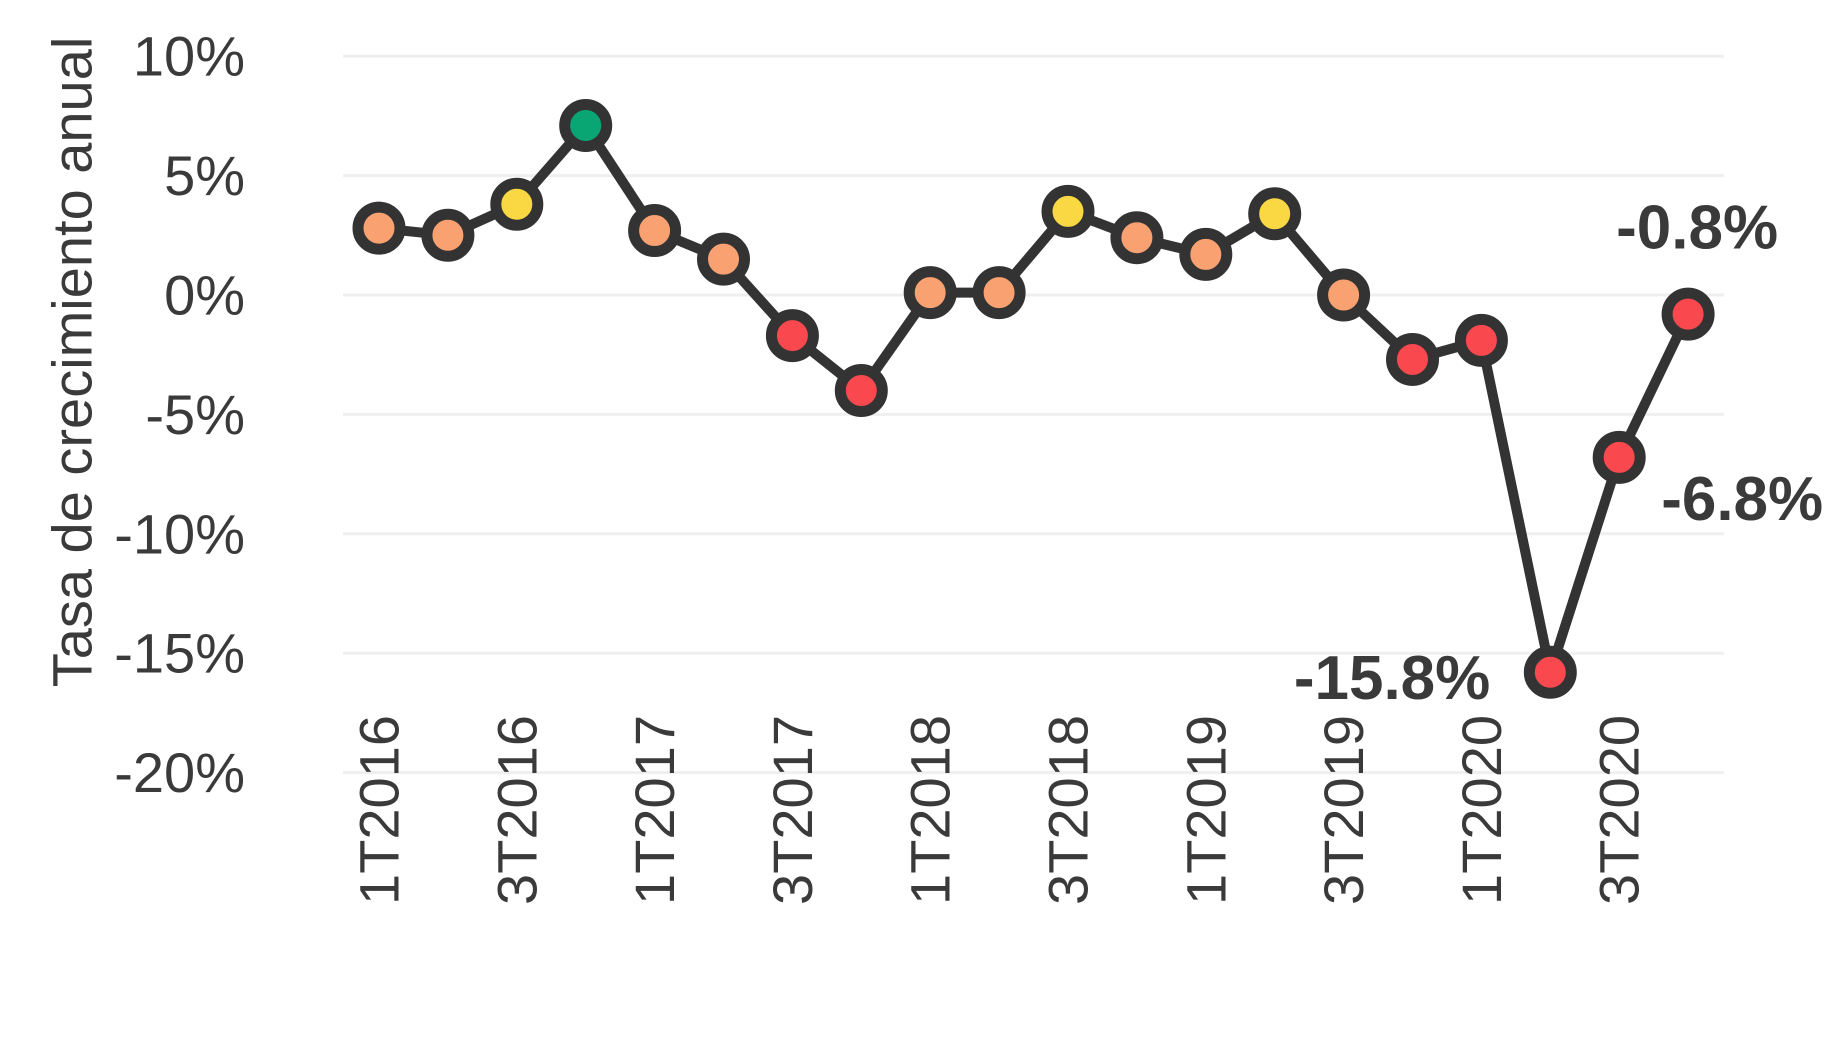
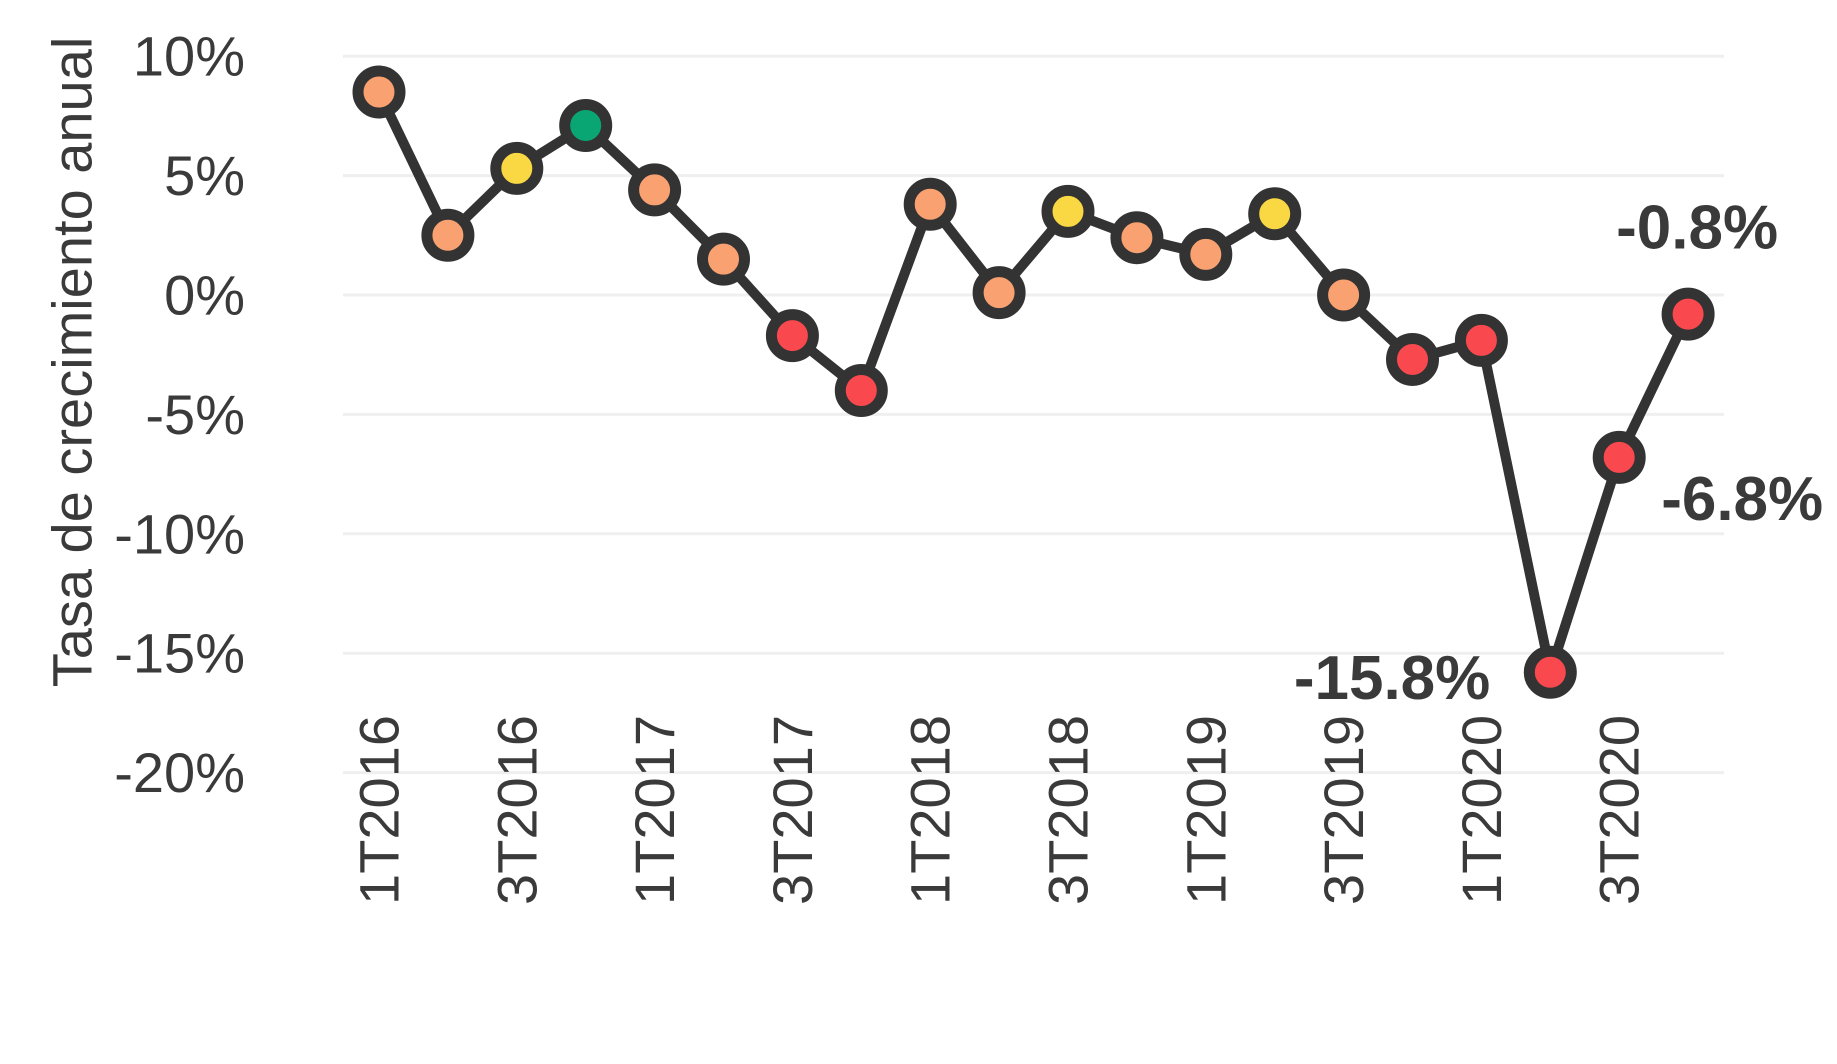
1T2016: 2.8% -> 8.5%
3T2016: 3.8% -> 5.3%
1T2017: 2.7% -> 4.4%
1T2018: 0.1% -> 3.8%
